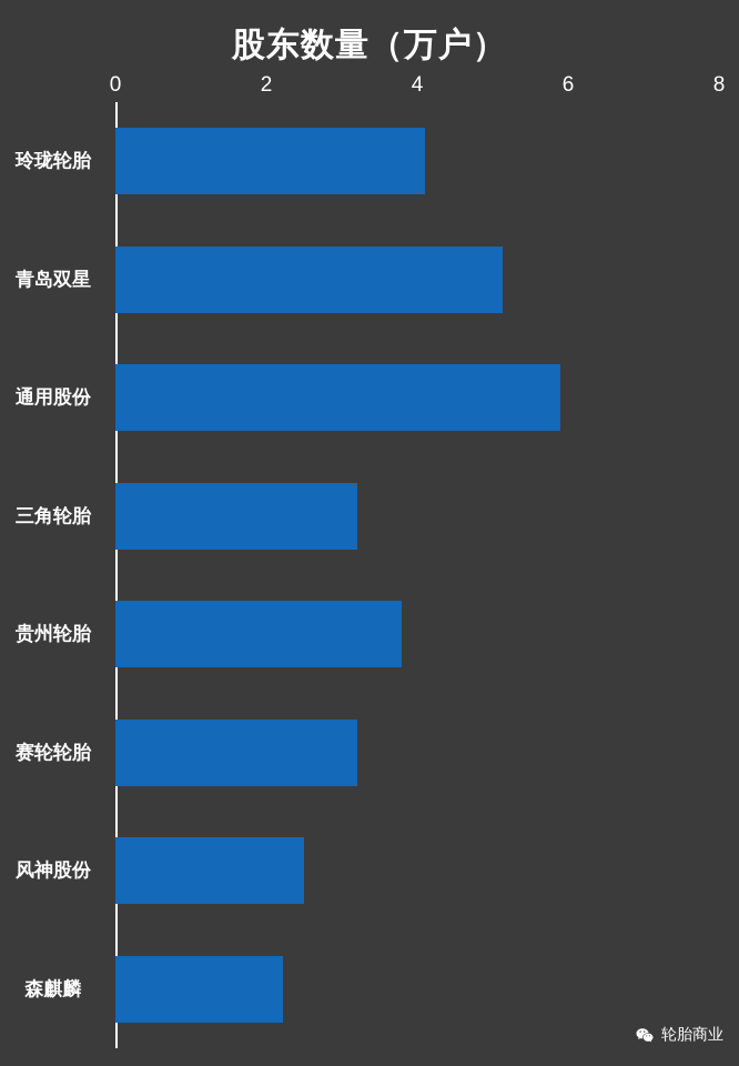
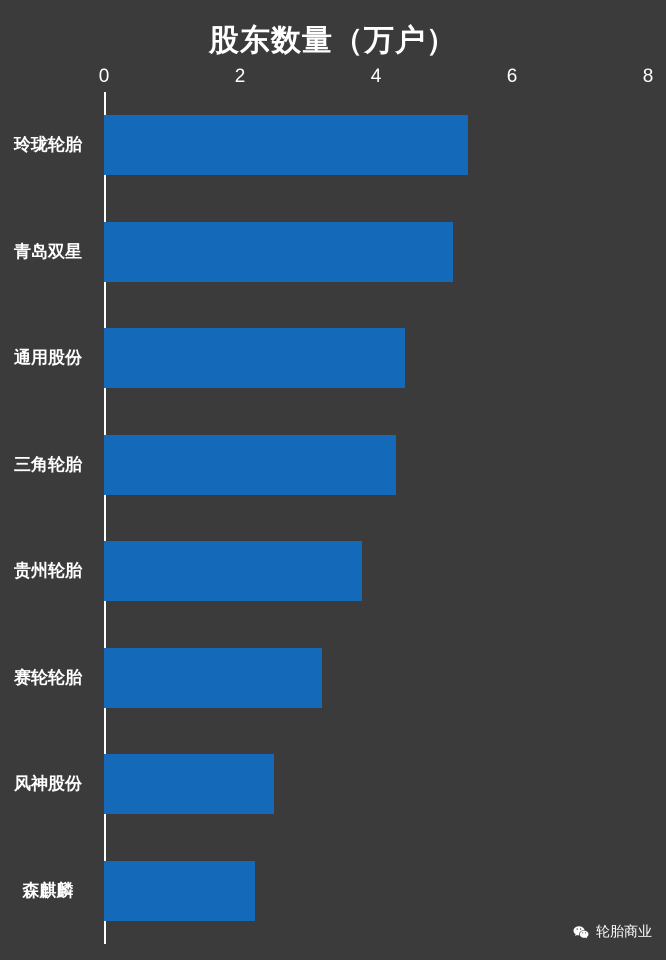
玲珑轮胎: 4.1 -> 5.3
通用股份: 5.9 -> 4.4
三角轮胎: 3.2 -> 4.3
